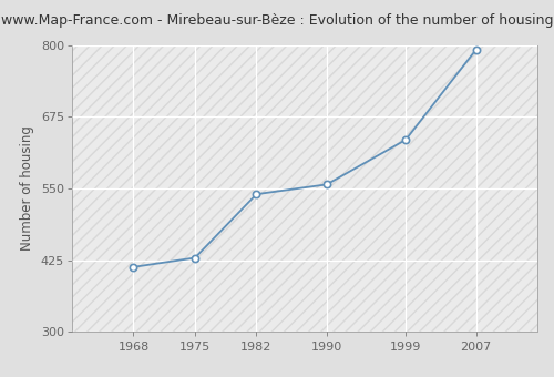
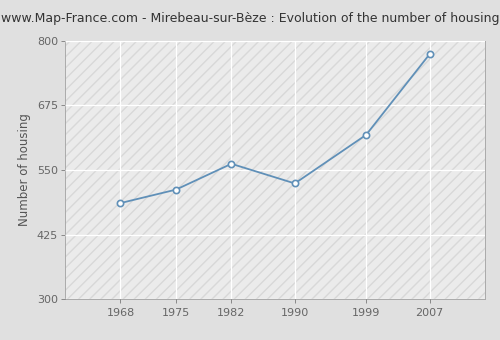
1968: 413 -> 486
1975: 429 -> 512
1982: 540 -> 562
1990: 557 -> 524
1999: 635 -> 618
2007: 792 -> 774
